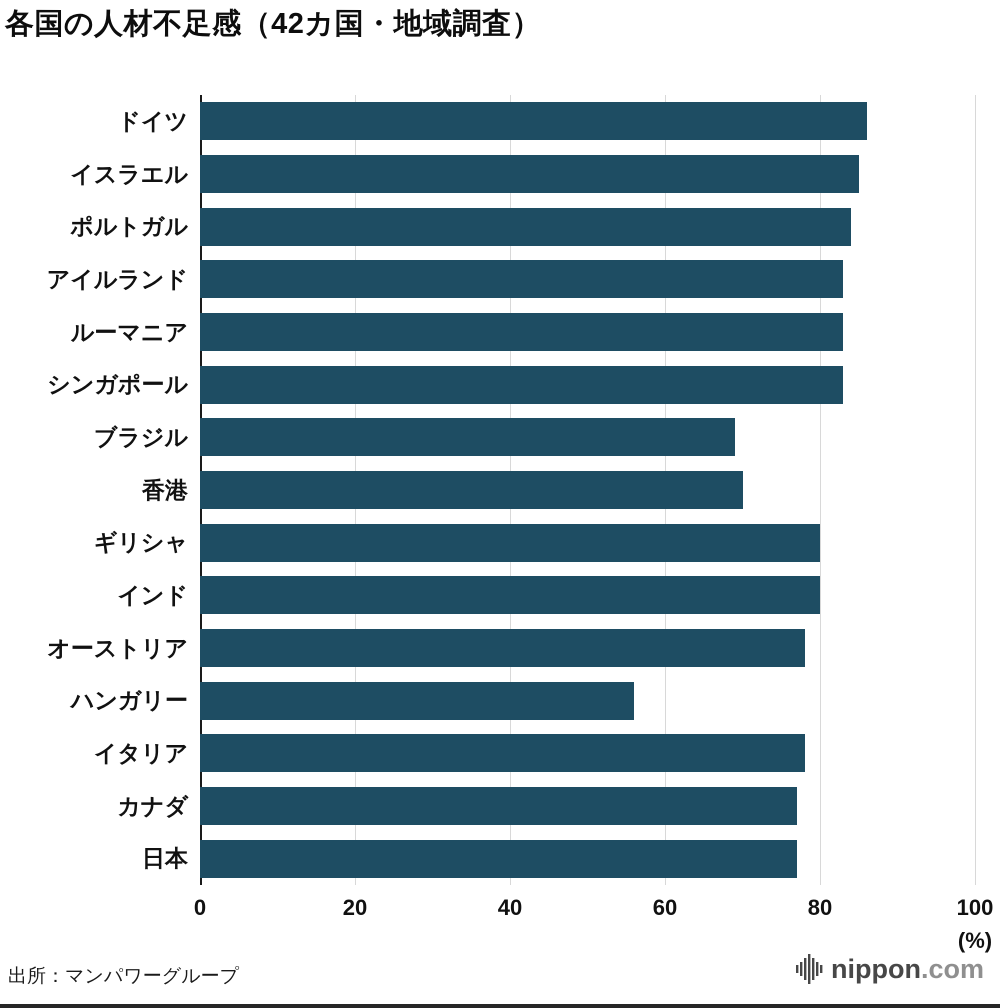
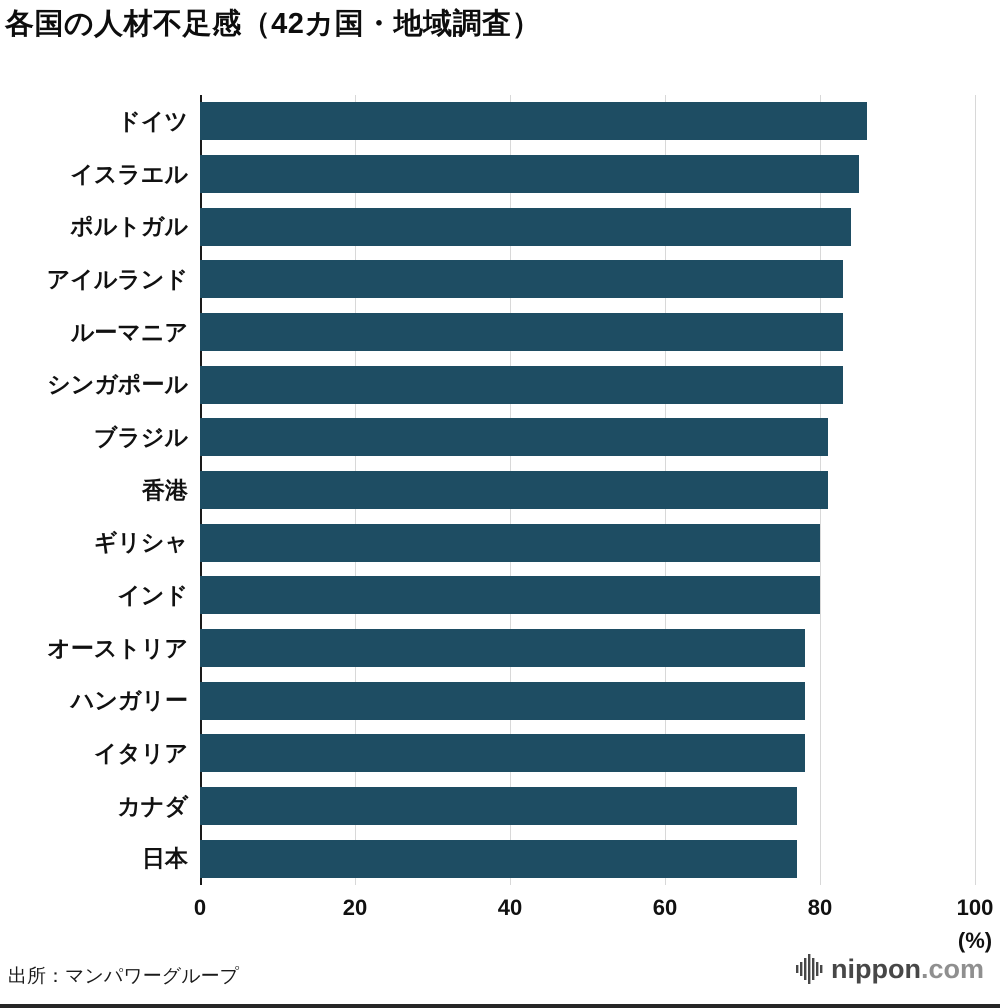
ブラジル: 69 -> 81
香港: 70 -> 81
ハンガリー: 56 -> 78
